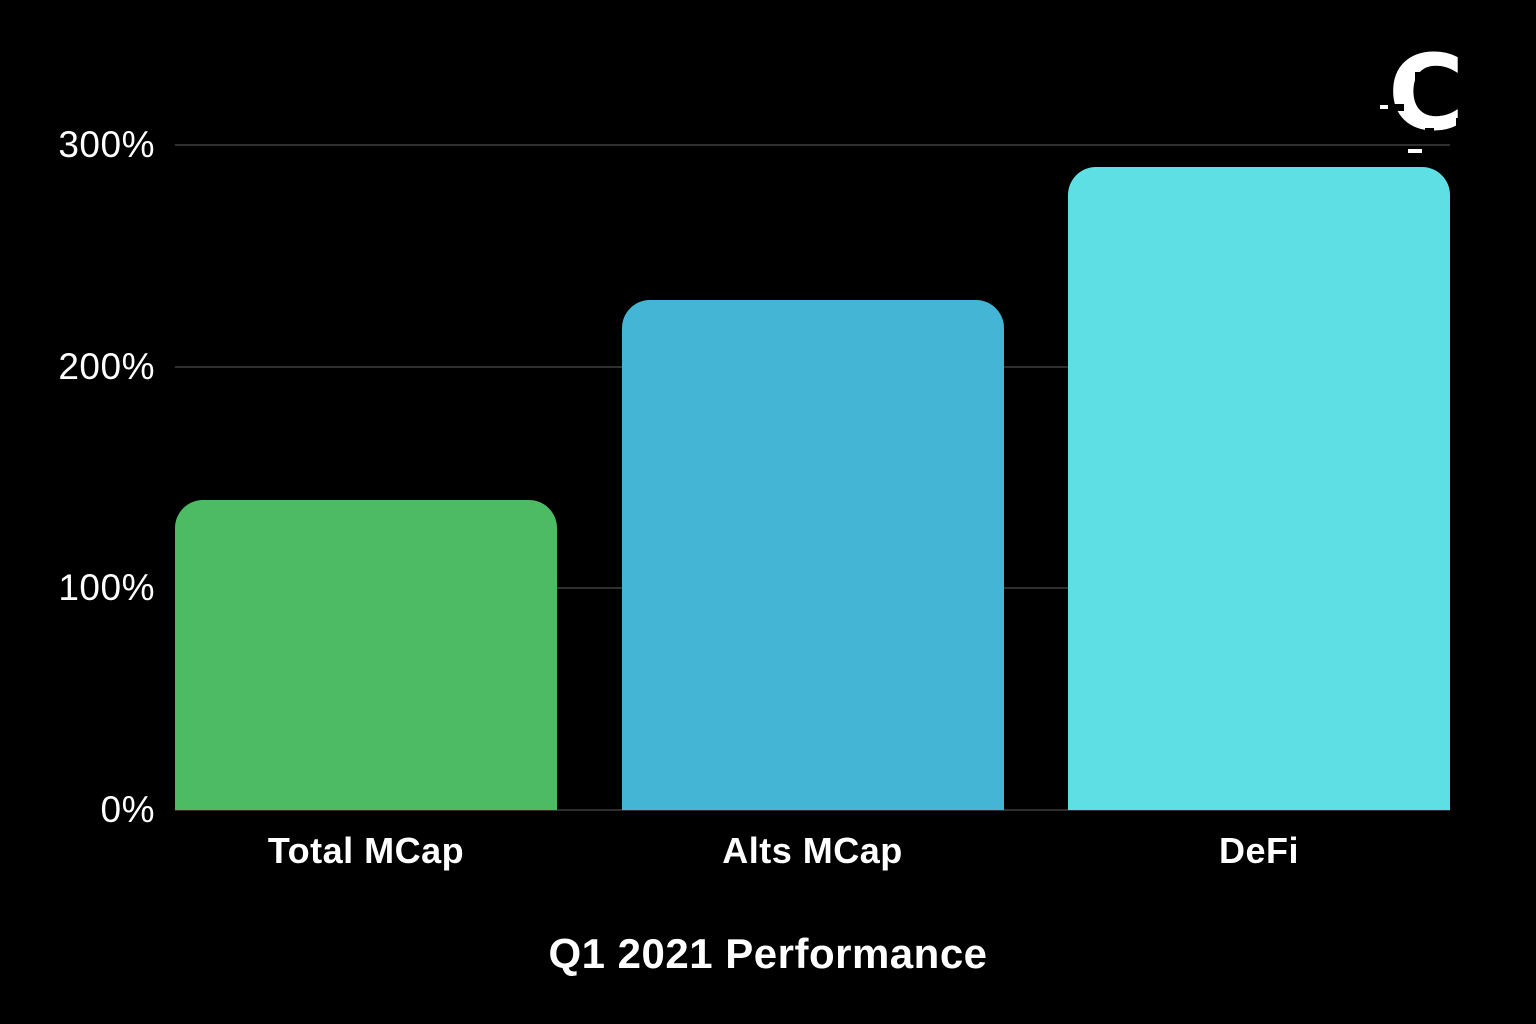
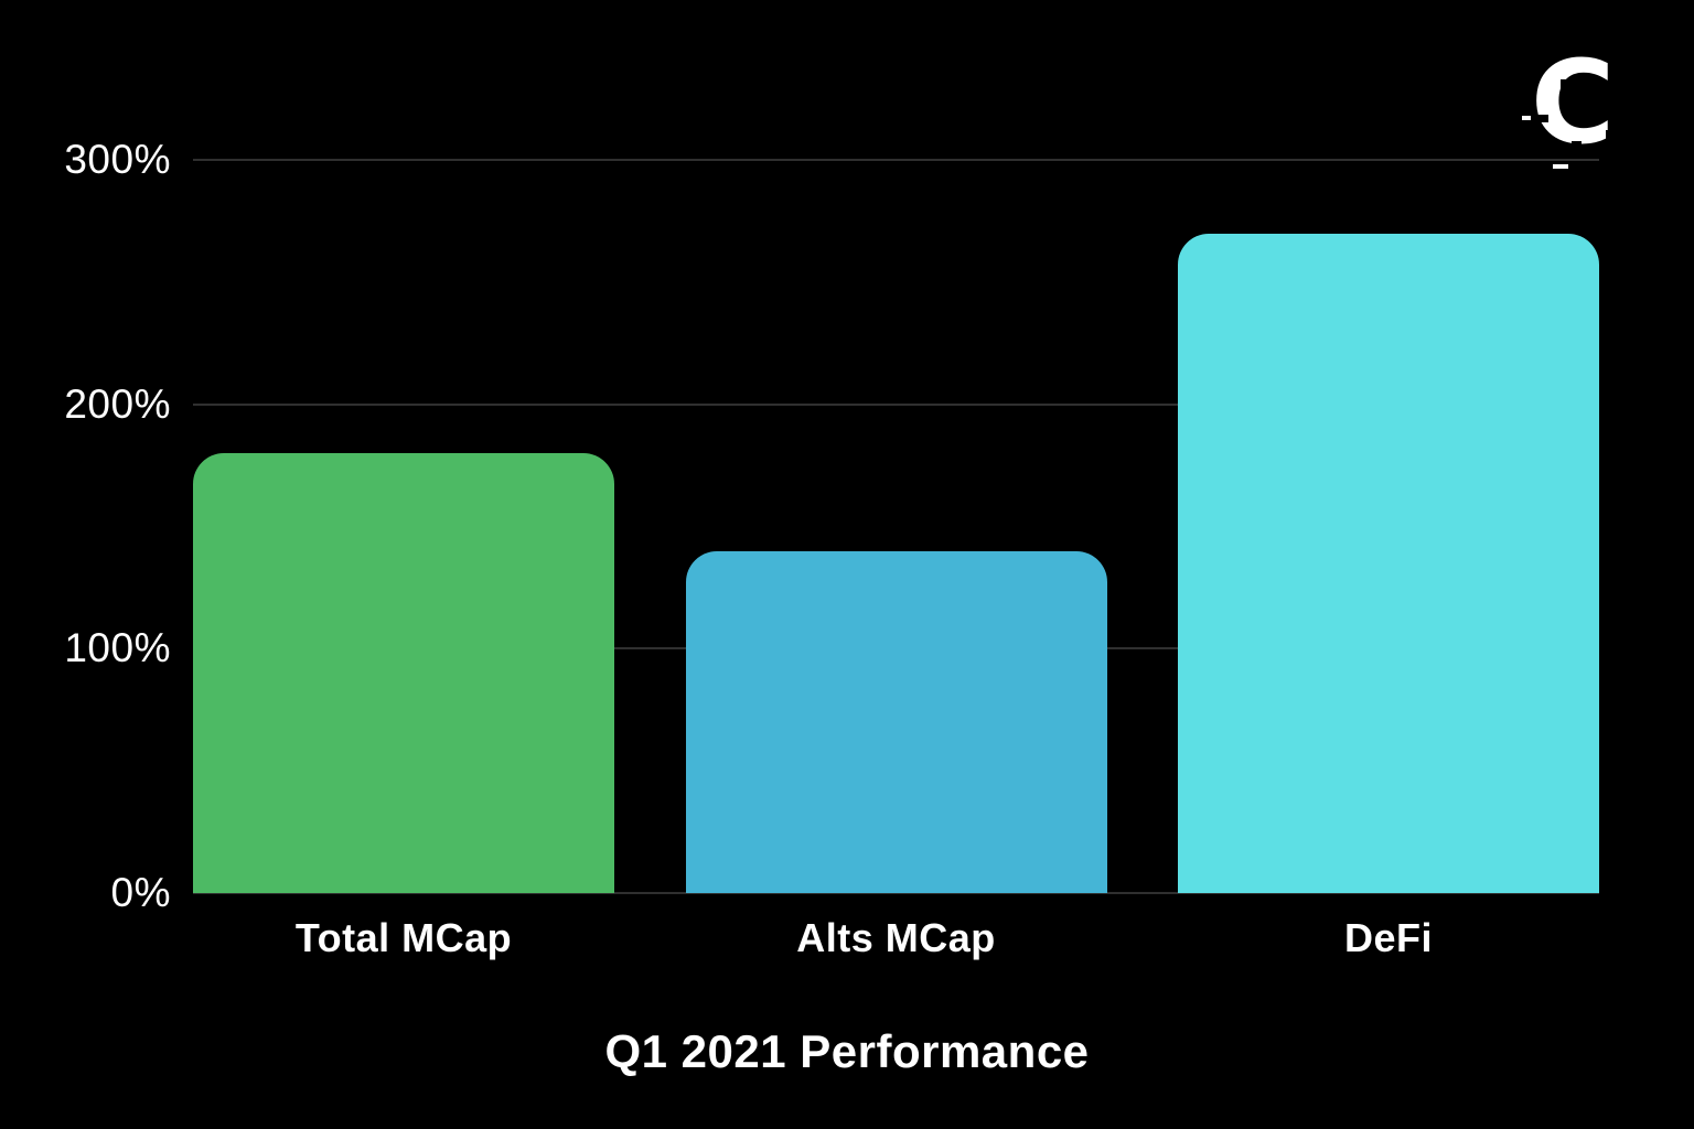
Total MCap: 140% -> 180%
Alts MCap: 230% -> 140%
DeFi: 290% -> 270%
